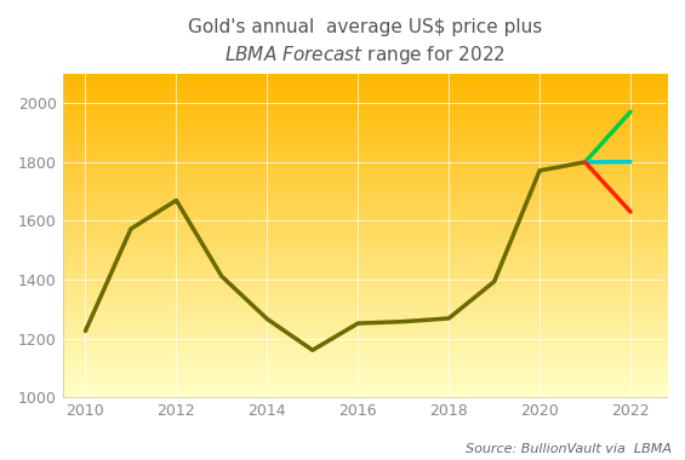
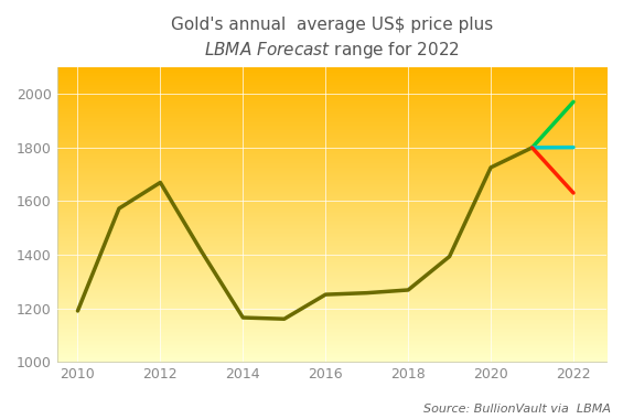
2010: 1225 -> 1190
2014: 1266 -> 1165
2020: 1770 -> 1725
